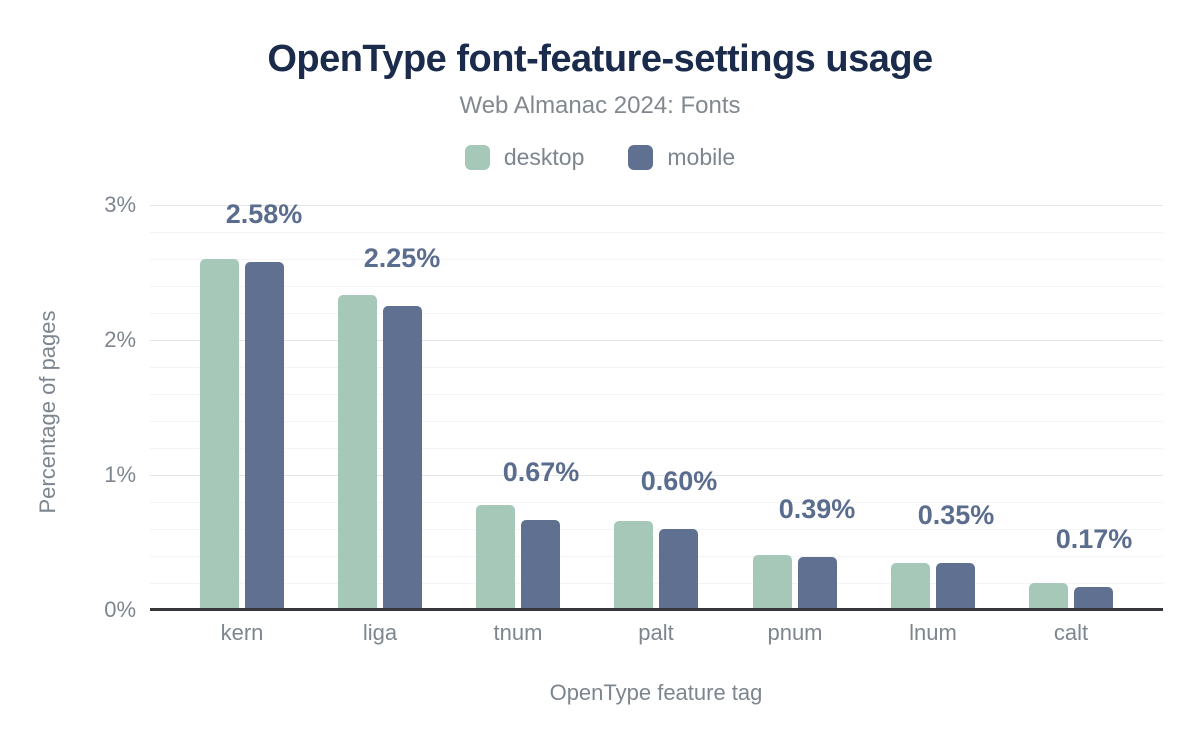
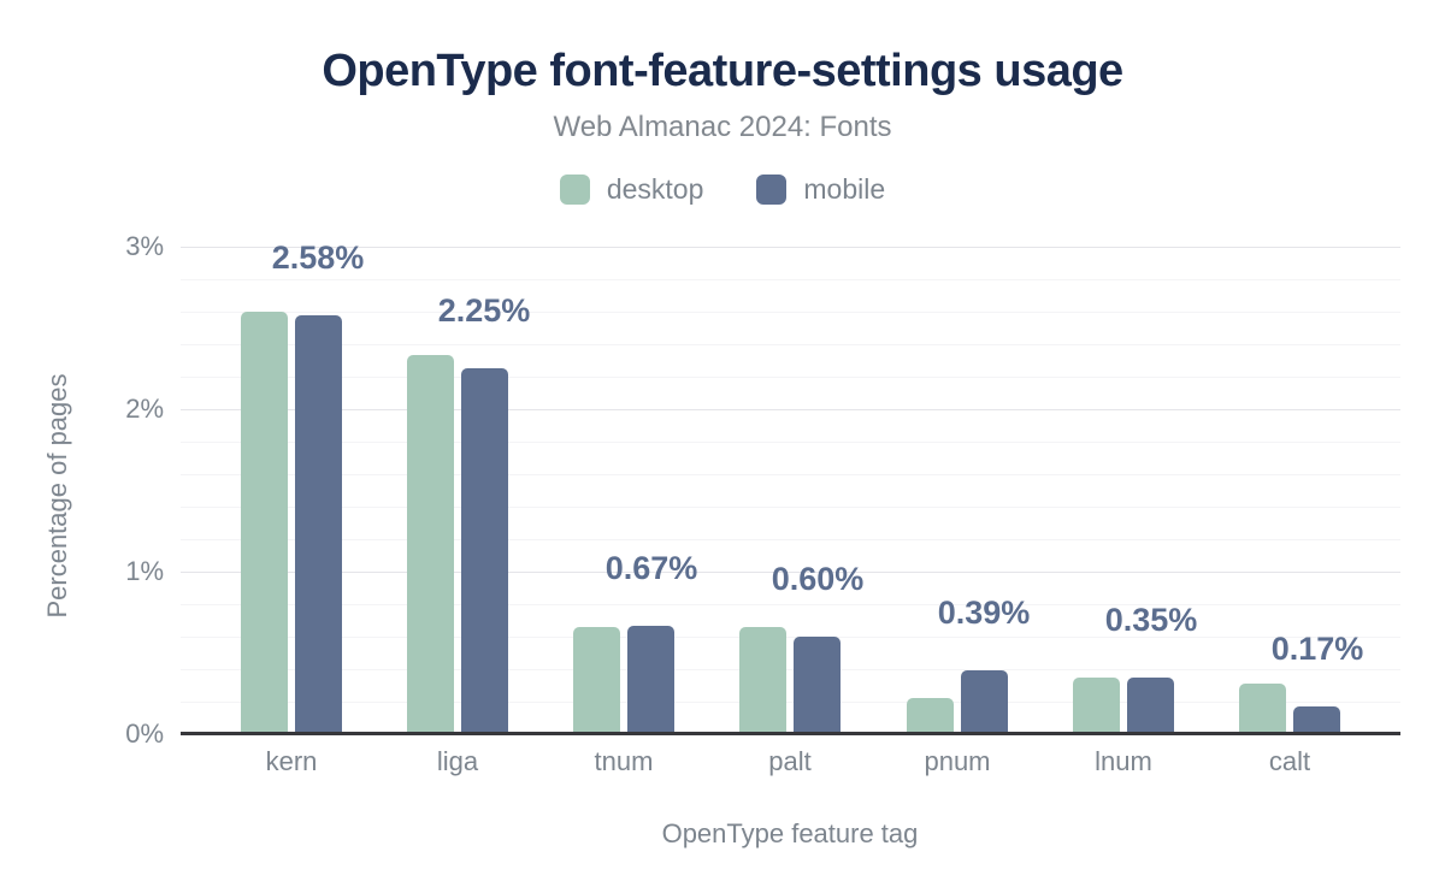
desktop/tnum: 0.78% -> 0.66%
desktop/pnum: 0.41% -> 0.22%
desktop/calt: 0.20% -> 0.31%
